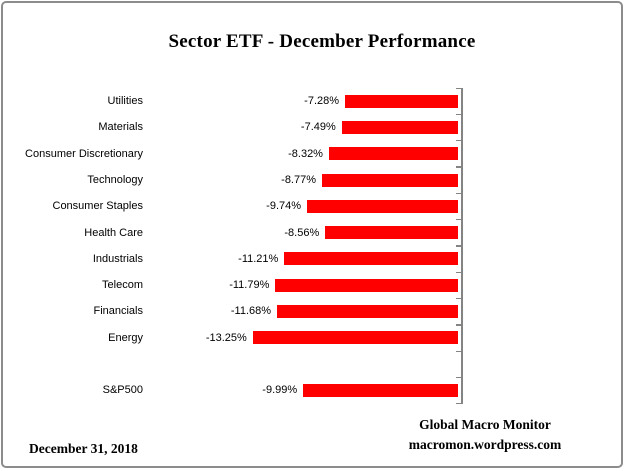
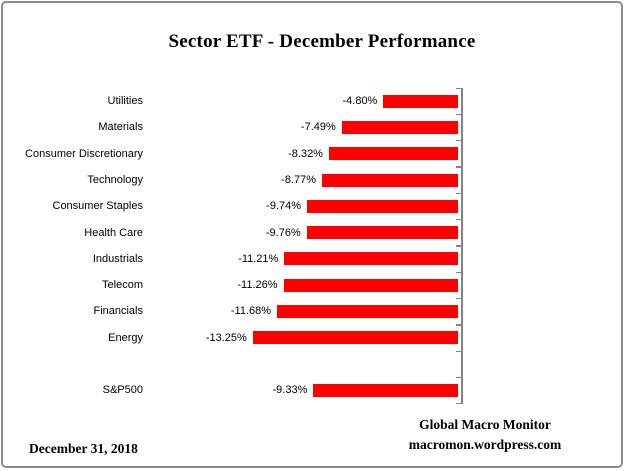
Utilities: -7.28% -> -4.80%
Health Care: -8.56% -> -9.76%
Telecom: -11.79% -> -11.26%
S&P500: -9.99% -> -9.33%
